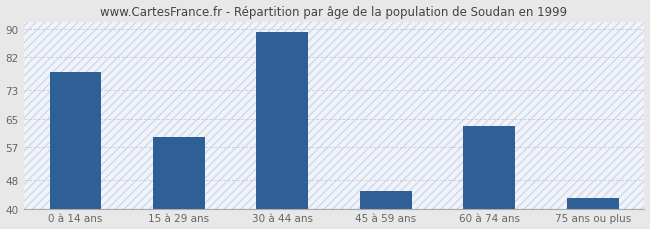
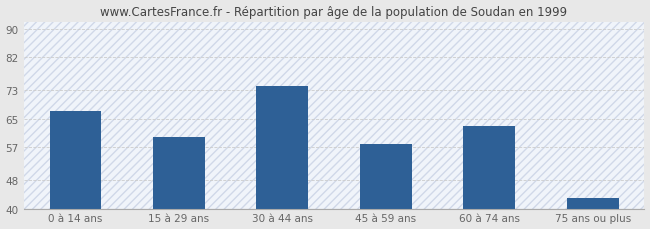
0 à 14 ans: 78 -> 67
30 à 44 ans: 89 -> 74
45 à 59 ans: 45 -> 58
